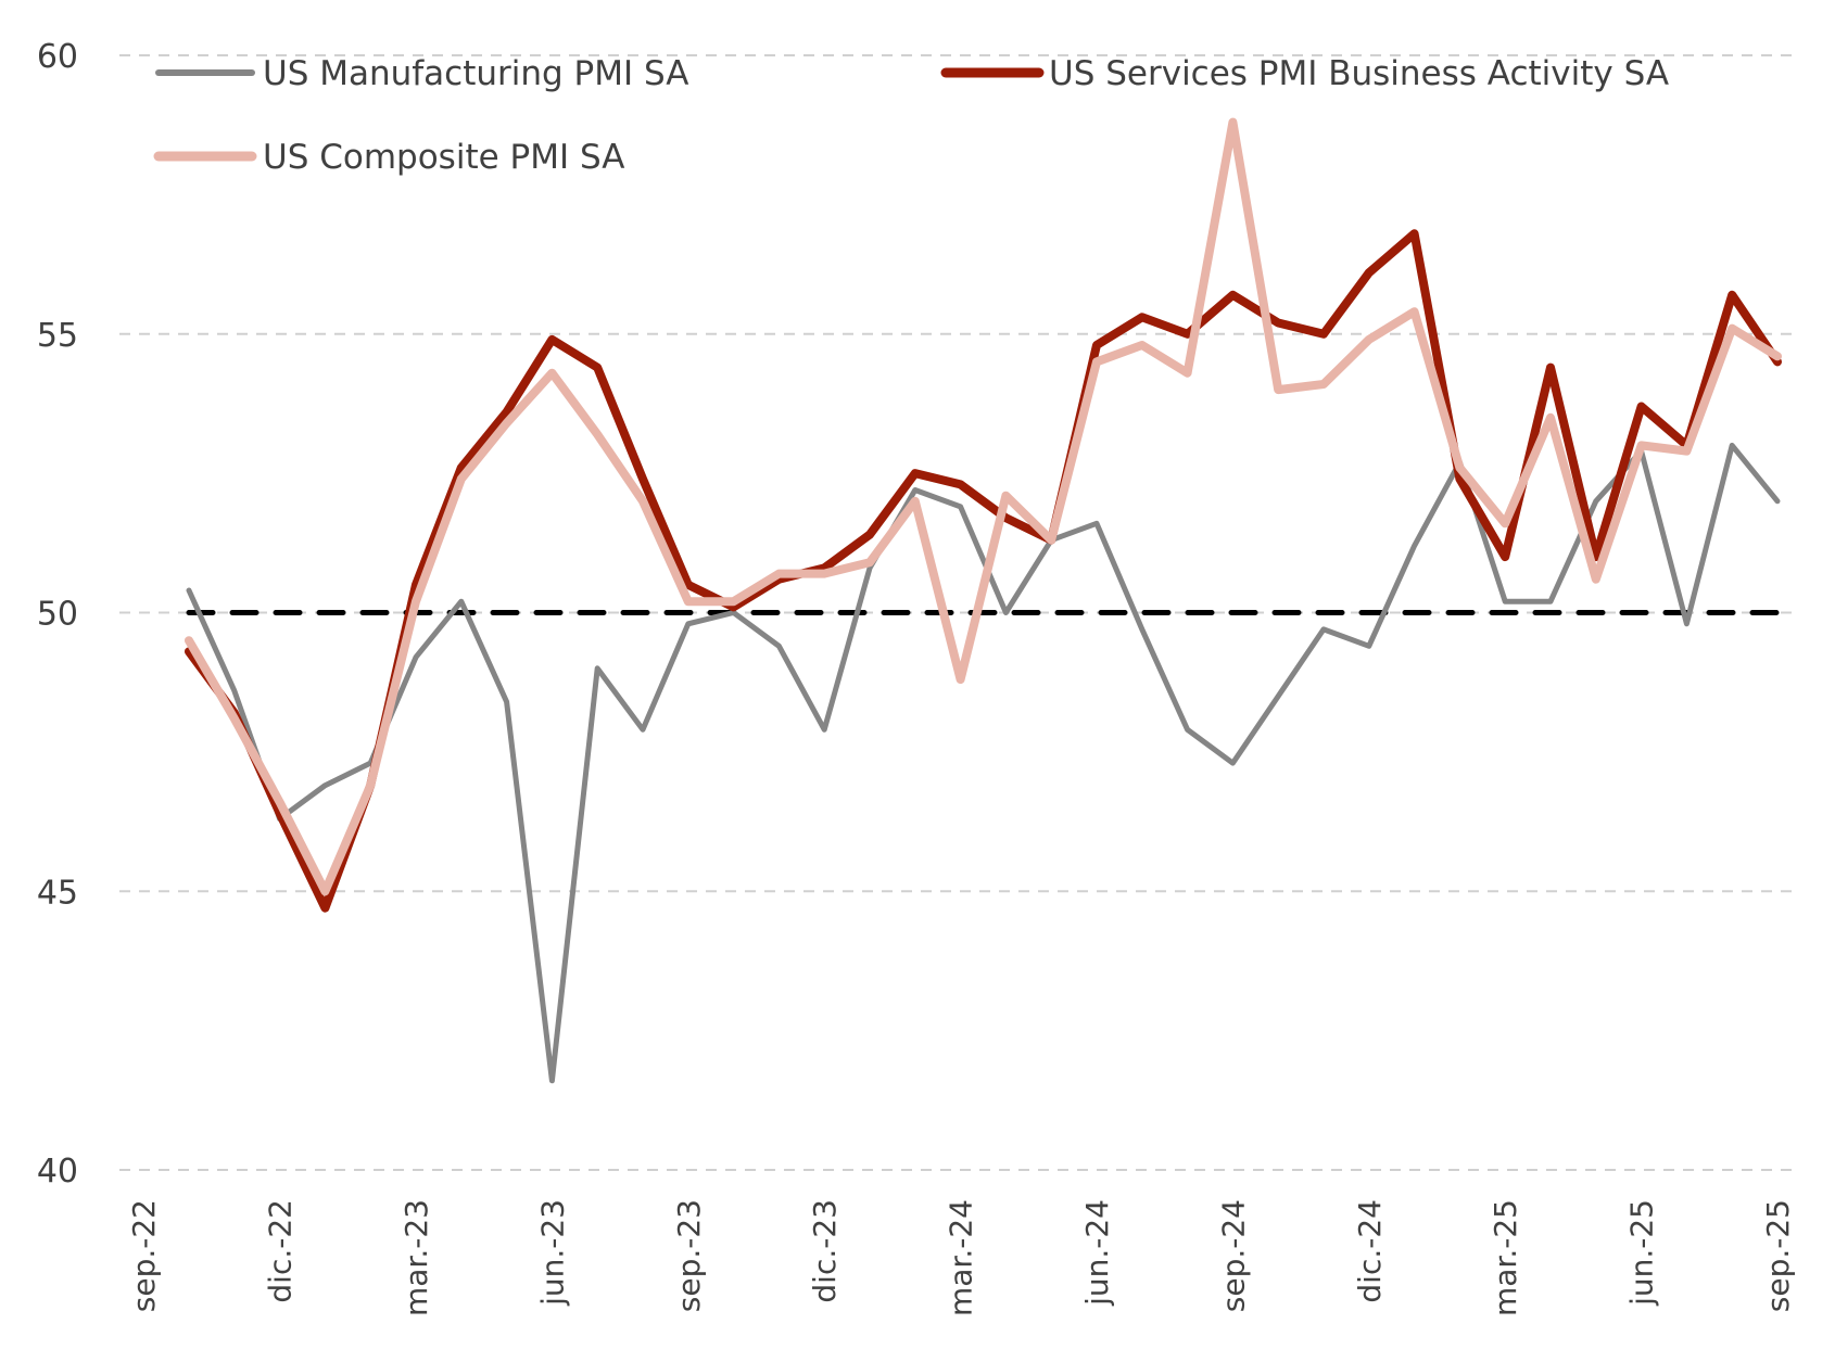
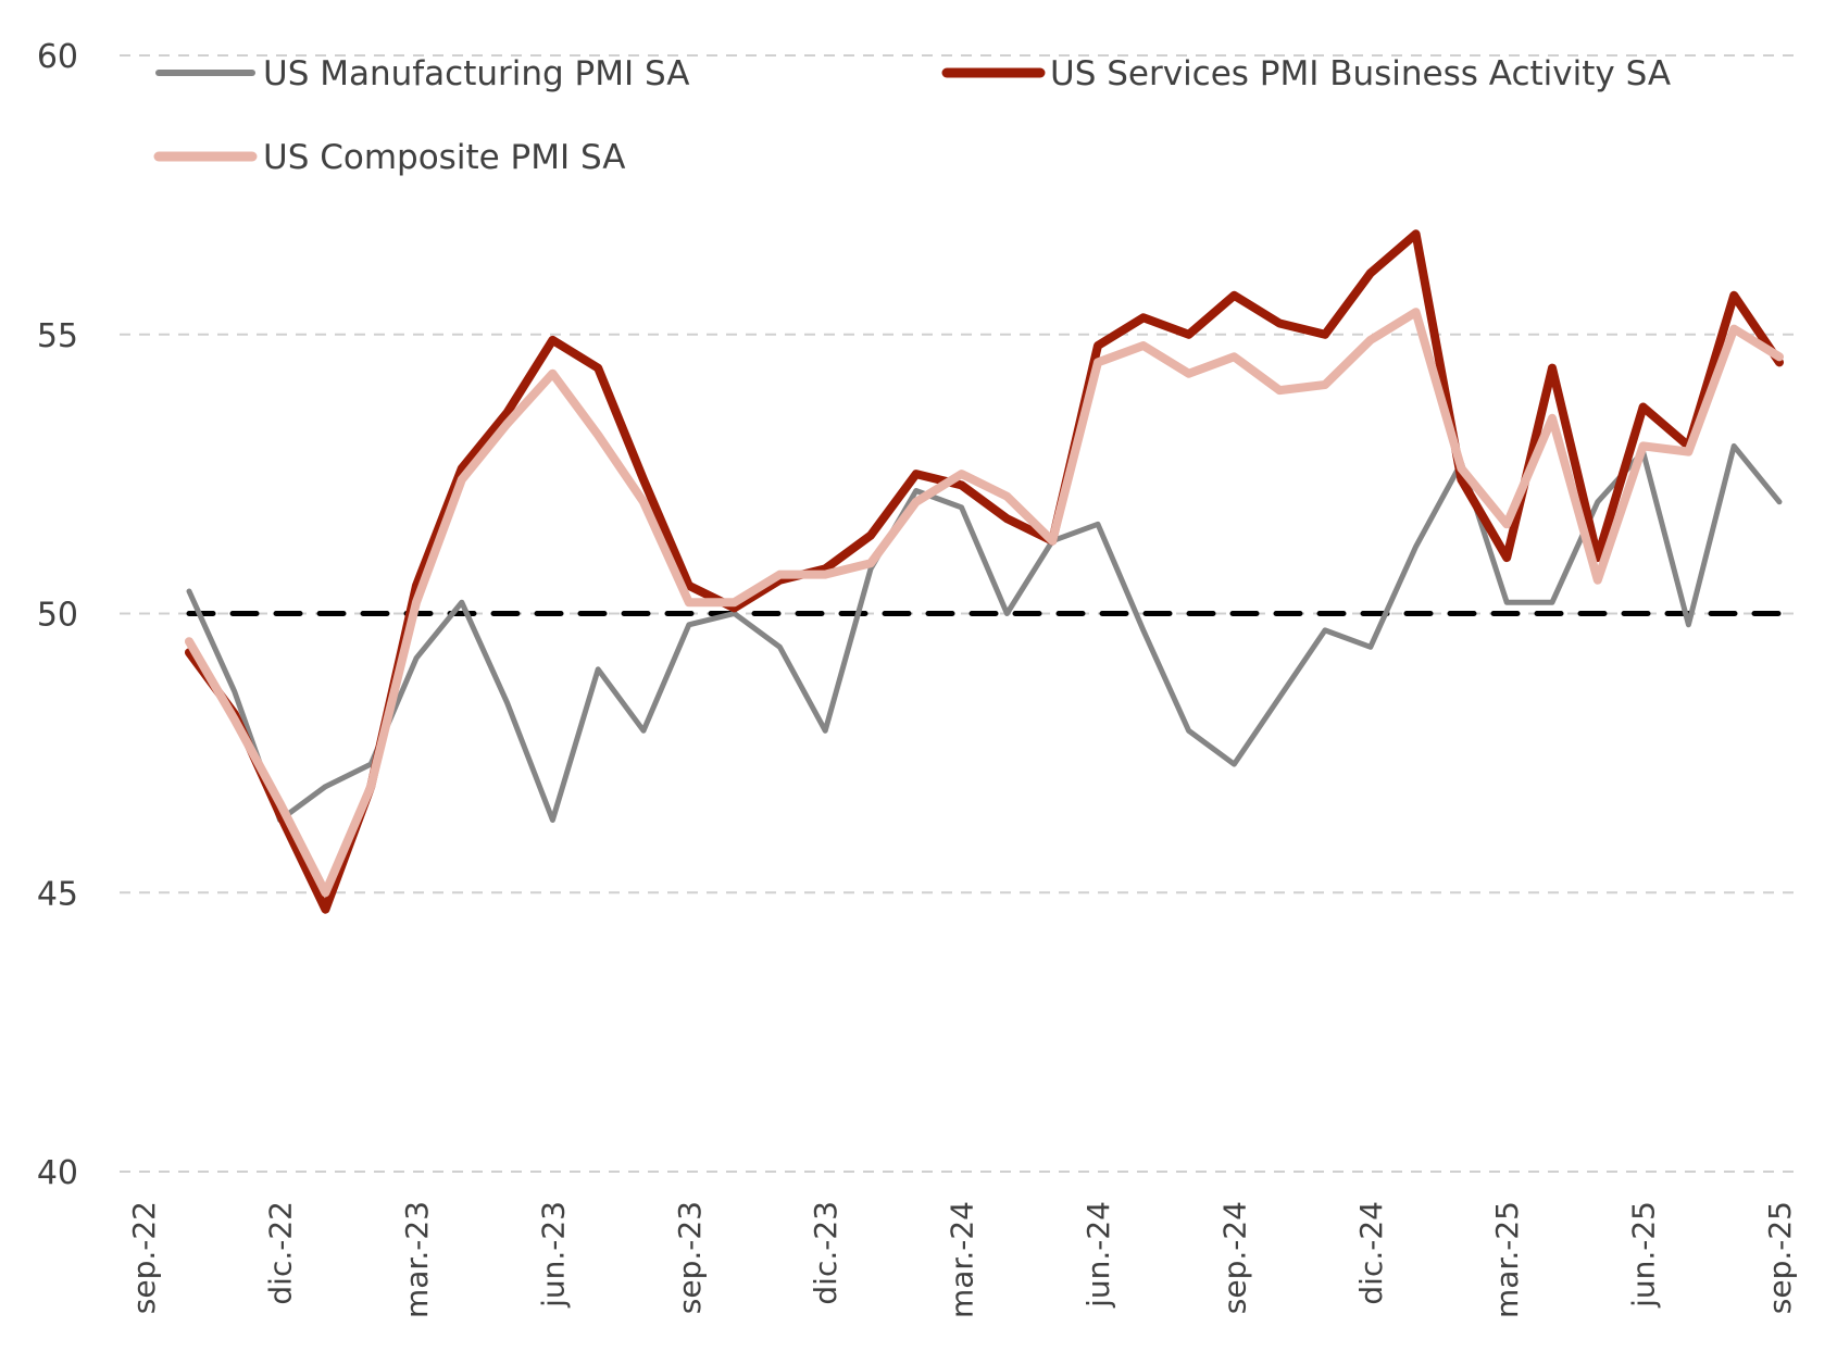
US Manufacturing PMI SA/jun.-23: 41.6 -> 46.3
US Composite PMI SA/mar.-24: 48.8 -> 52.5
US Composite PMI SA/sep.-24: 58.8 -> 54.6
